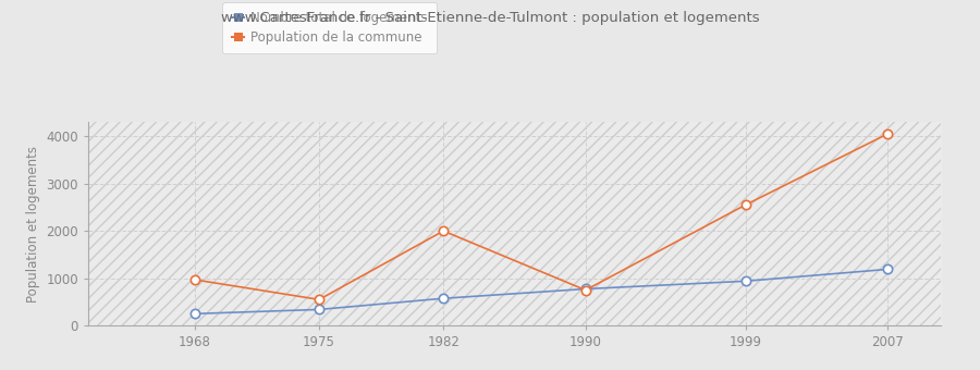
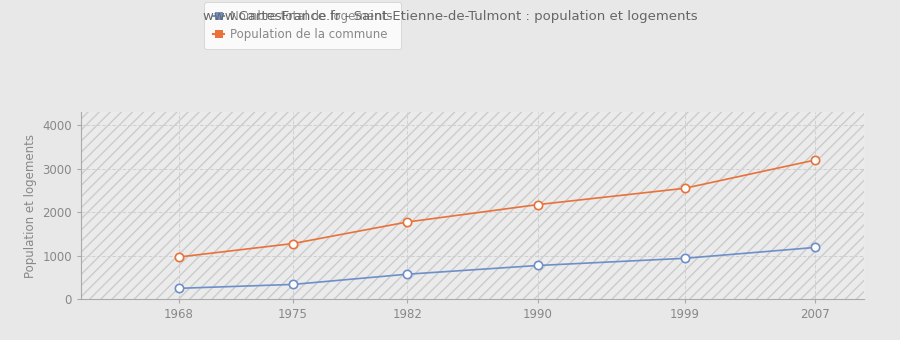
Population de la commune/1975: 550 -> 1280
Population de la commune/1982: 2000 -> 1780
Population de la commune/1990: 750 -> 2180
Population de la commune/2007: 4050 -> 3200
